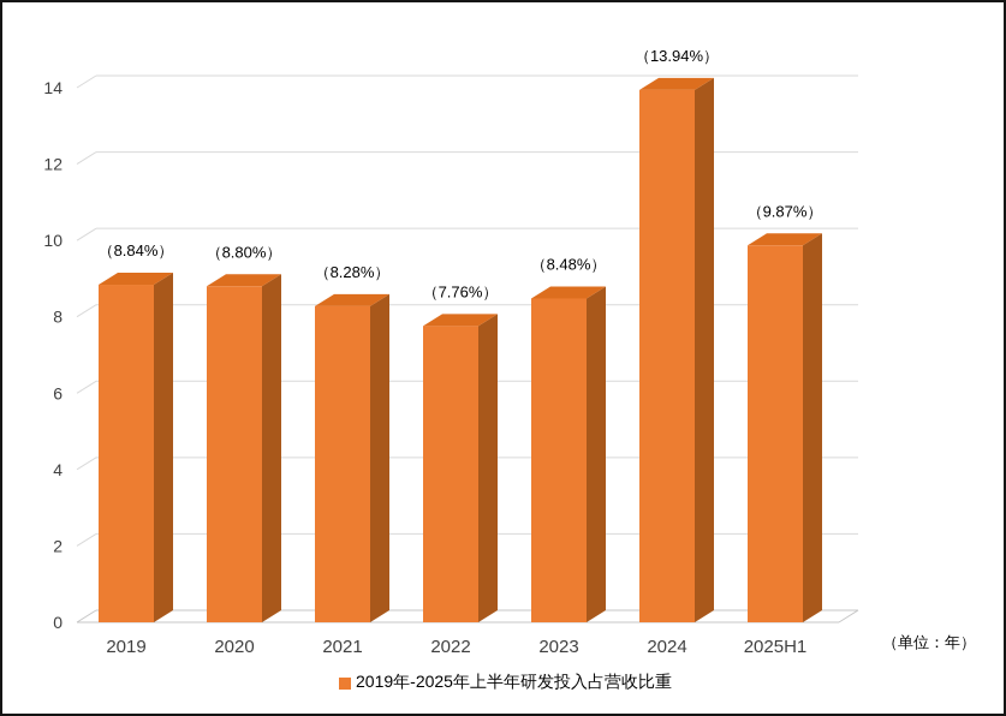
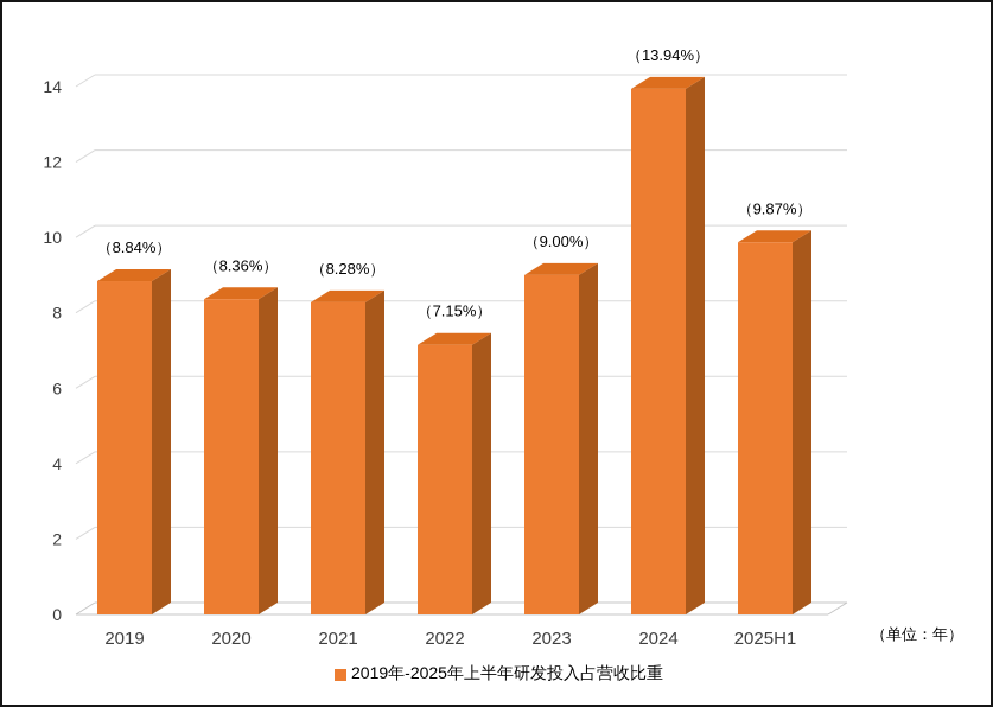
2020: 8.80 -> 8.36
2022: 7.76 -> 7.15
2023: 8.48 -> 9.00
